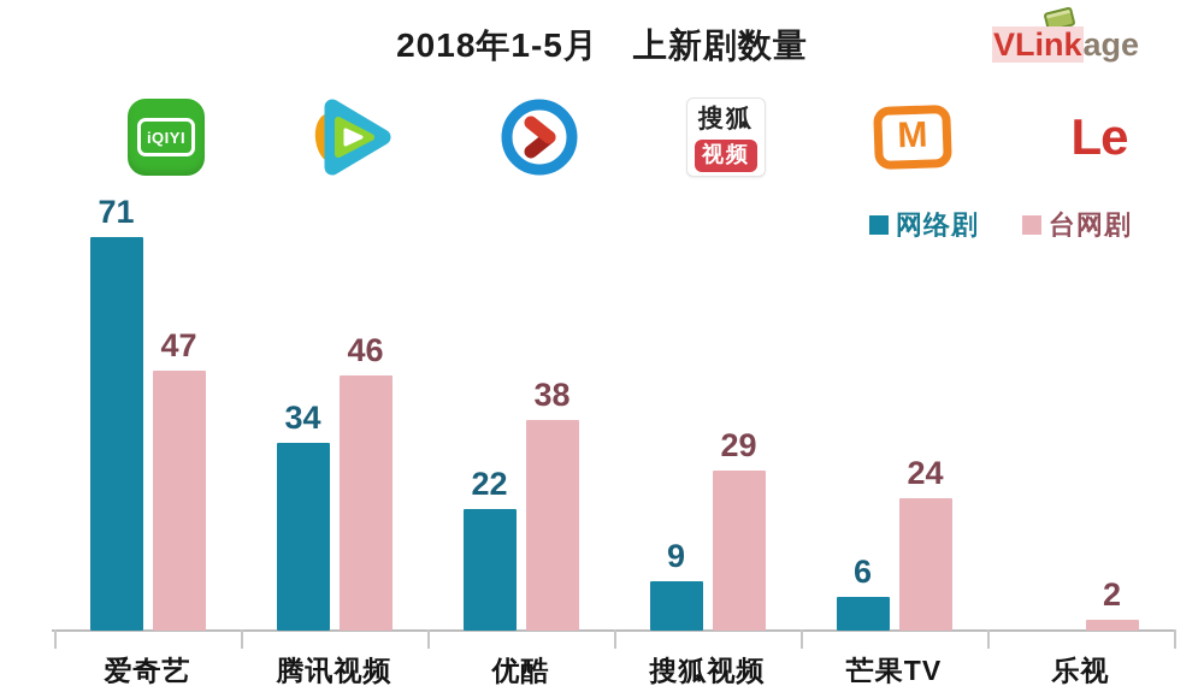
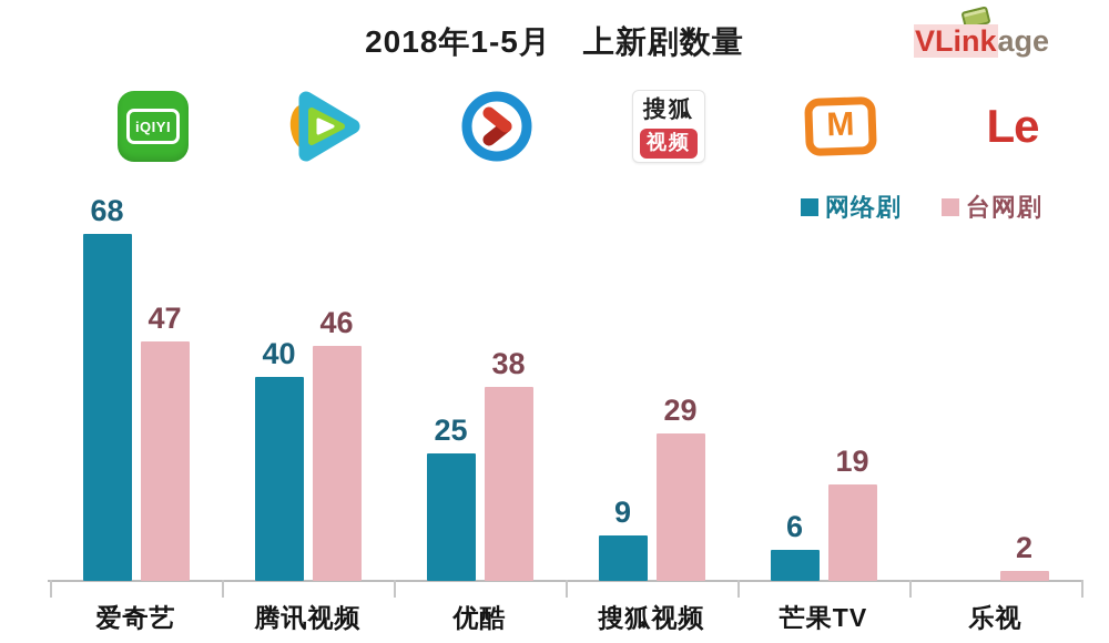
网络剧/爱奇艺: 71 -> 68
网络剧/腾讯视频: 34 -> 40
网络剧/优酷: 22 -> 25
台网剧/芒果TV: 24 -> 19
